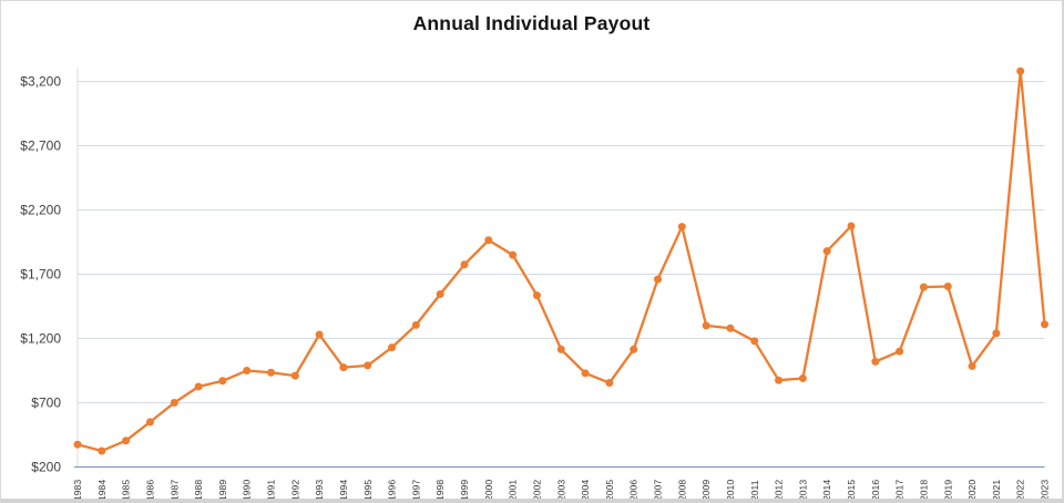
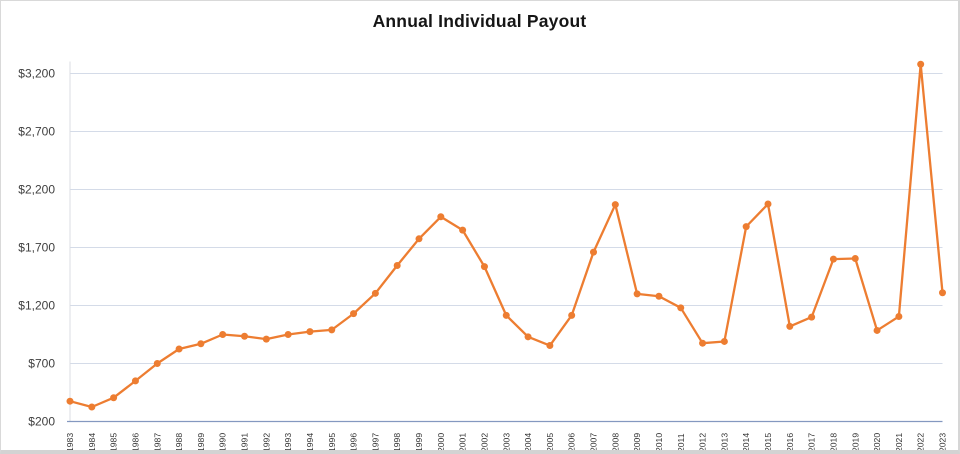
1993: $1230 -> $950
2021: $1240 -> $1100
